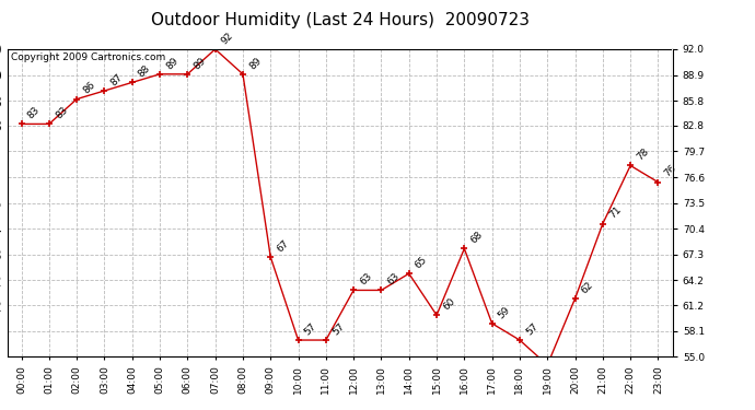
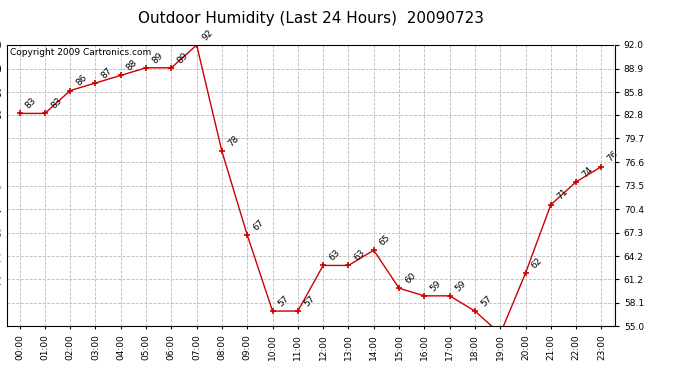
08:00: 89 -> 78
16:00: 68 -> 59
22:00: 78 -> 74
